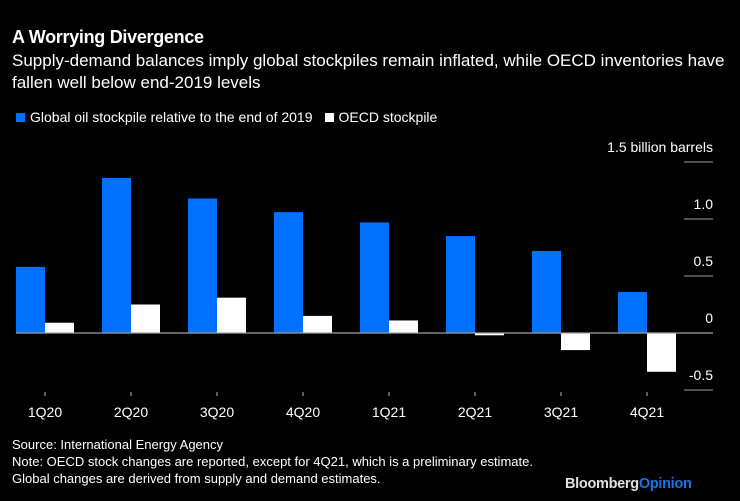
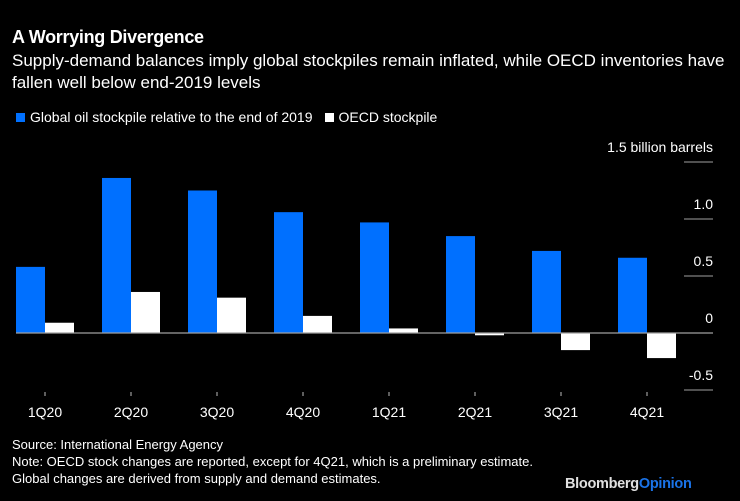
OECD stockpile/2Q20: 0.25 -> 0.36
Global oil stockpile relative to the end of 2019/3Q20: 1.18 -> 1.25
OECD stockpile/1Q21: 0.11 -> 0.04
Global oil stockpile relative to the end of 2019/4Q21: 0.36 -> 0.66
OECD stockpile/4Q21: -0.34 -> -0.22
